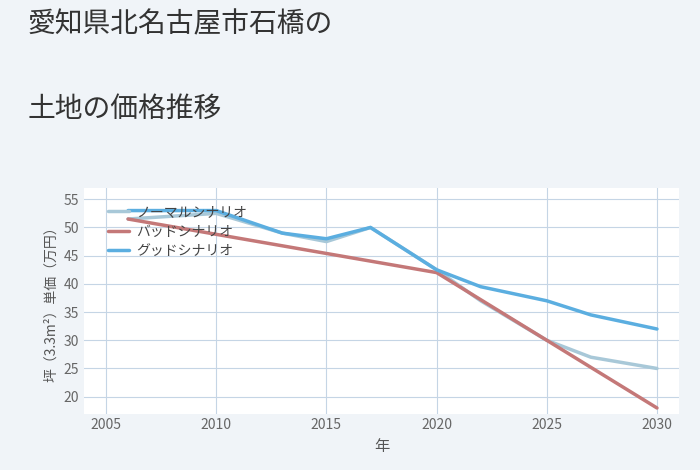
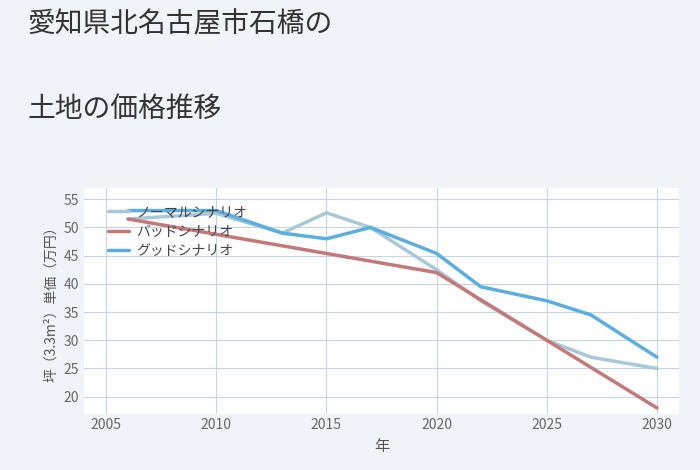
ノーマルシナリオ/2015: 47.5 -> 52.6
グッドシナリオ/2020: 42.5 -> 45.4
グッドシナリオ/2030: 32.0 -> 27.0
